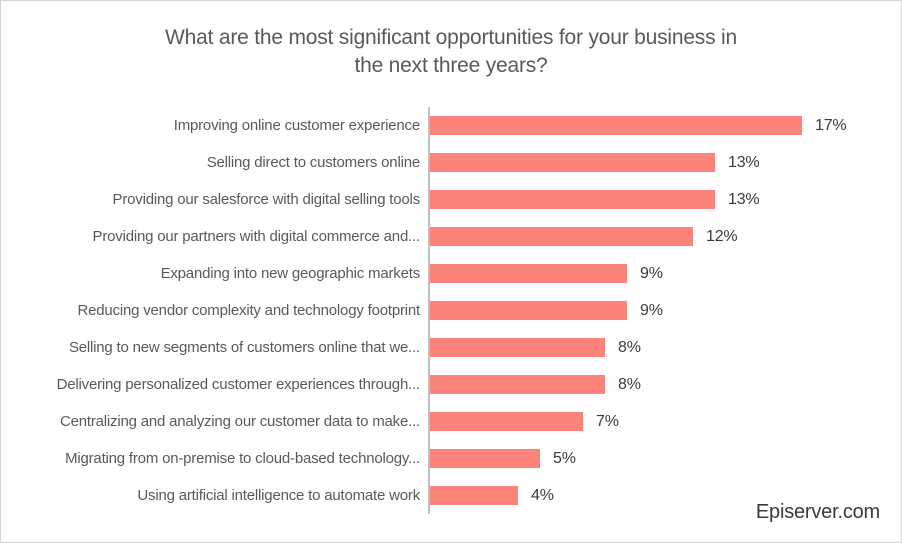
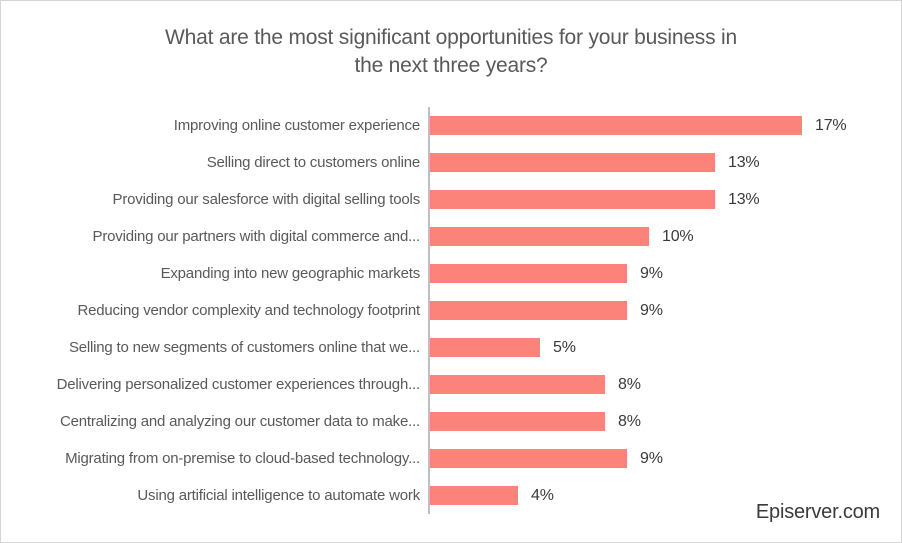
Providing our partners with digital commerce and...: 12% -> 10%
Selling to new segments of customers online that we...: 8% -> 5%
Centralizing and analyzing our customer data to make...: 7% -> 8%
Migrating from on-premise to cloud-based technology...: 5% -> 9%
